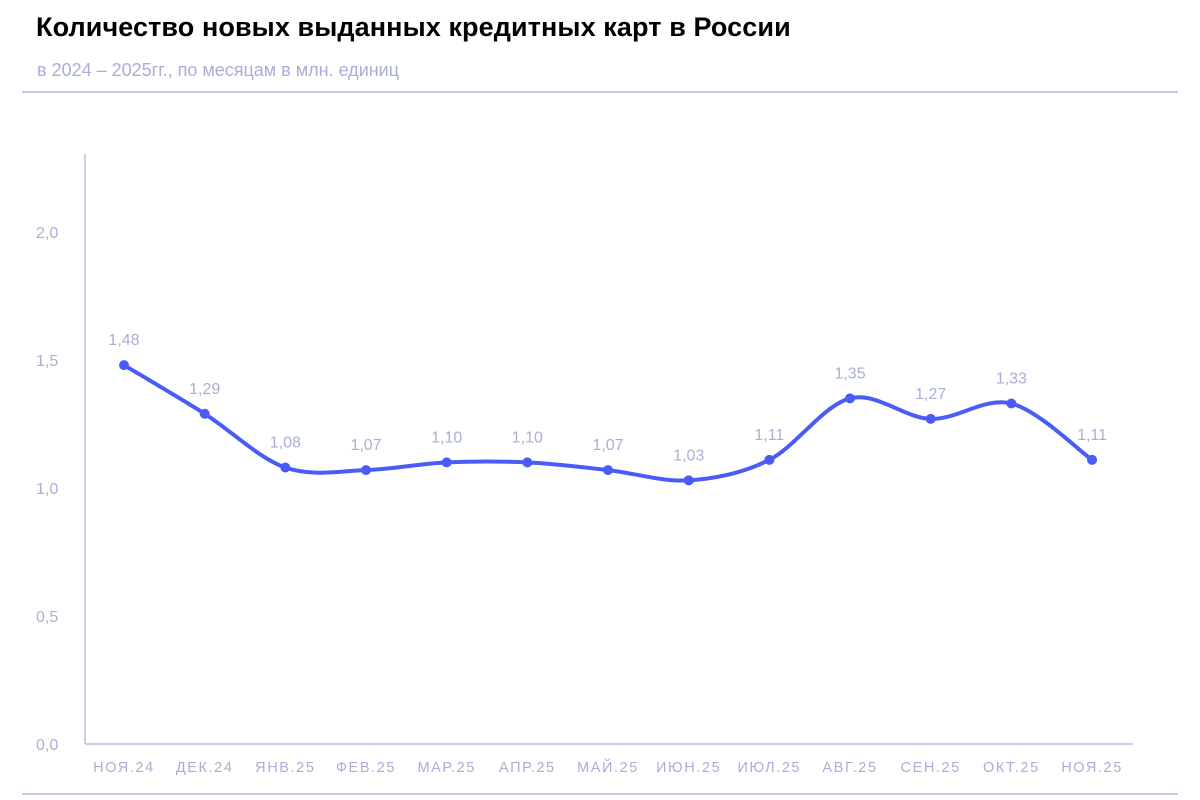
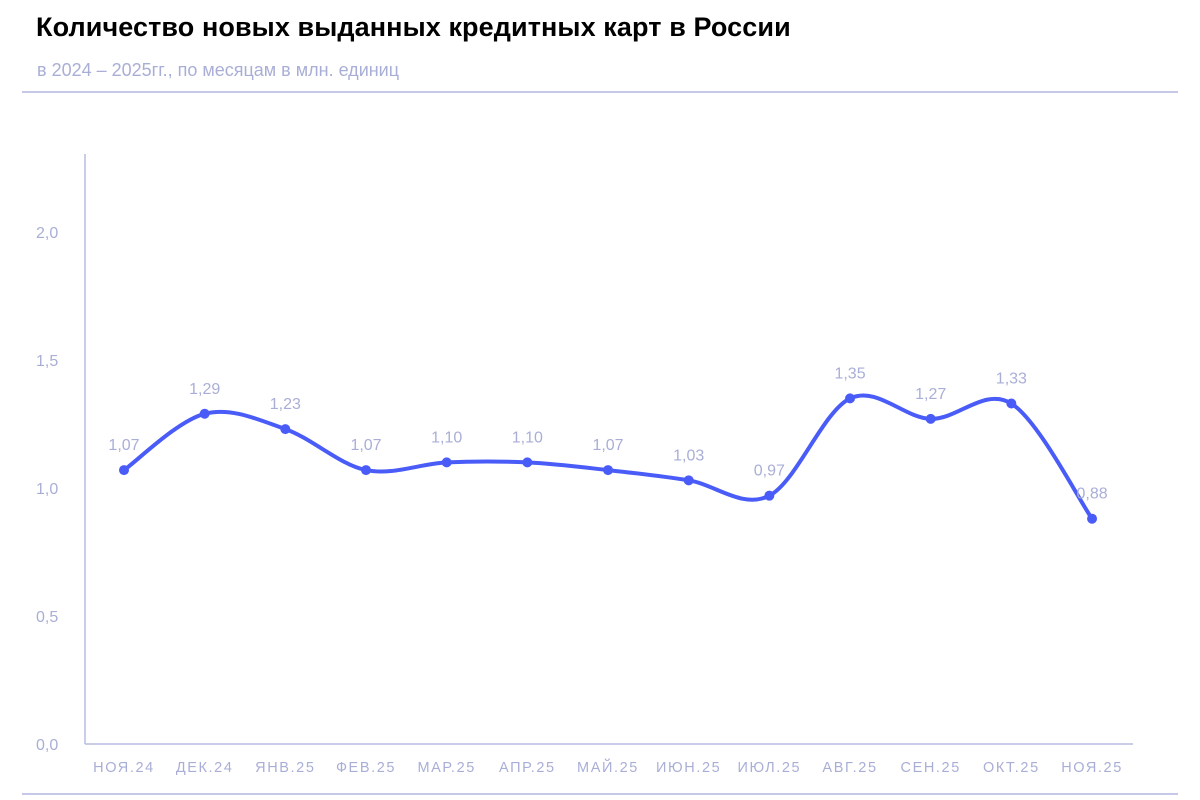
НОЯ.24: 1,48 -> 1,07
ЯНВ.25: 1,08 -> 1,23
ИЮЛ.25: 1,11 -> 0,97
НОЯ.25: 1,11 -> 0,88
